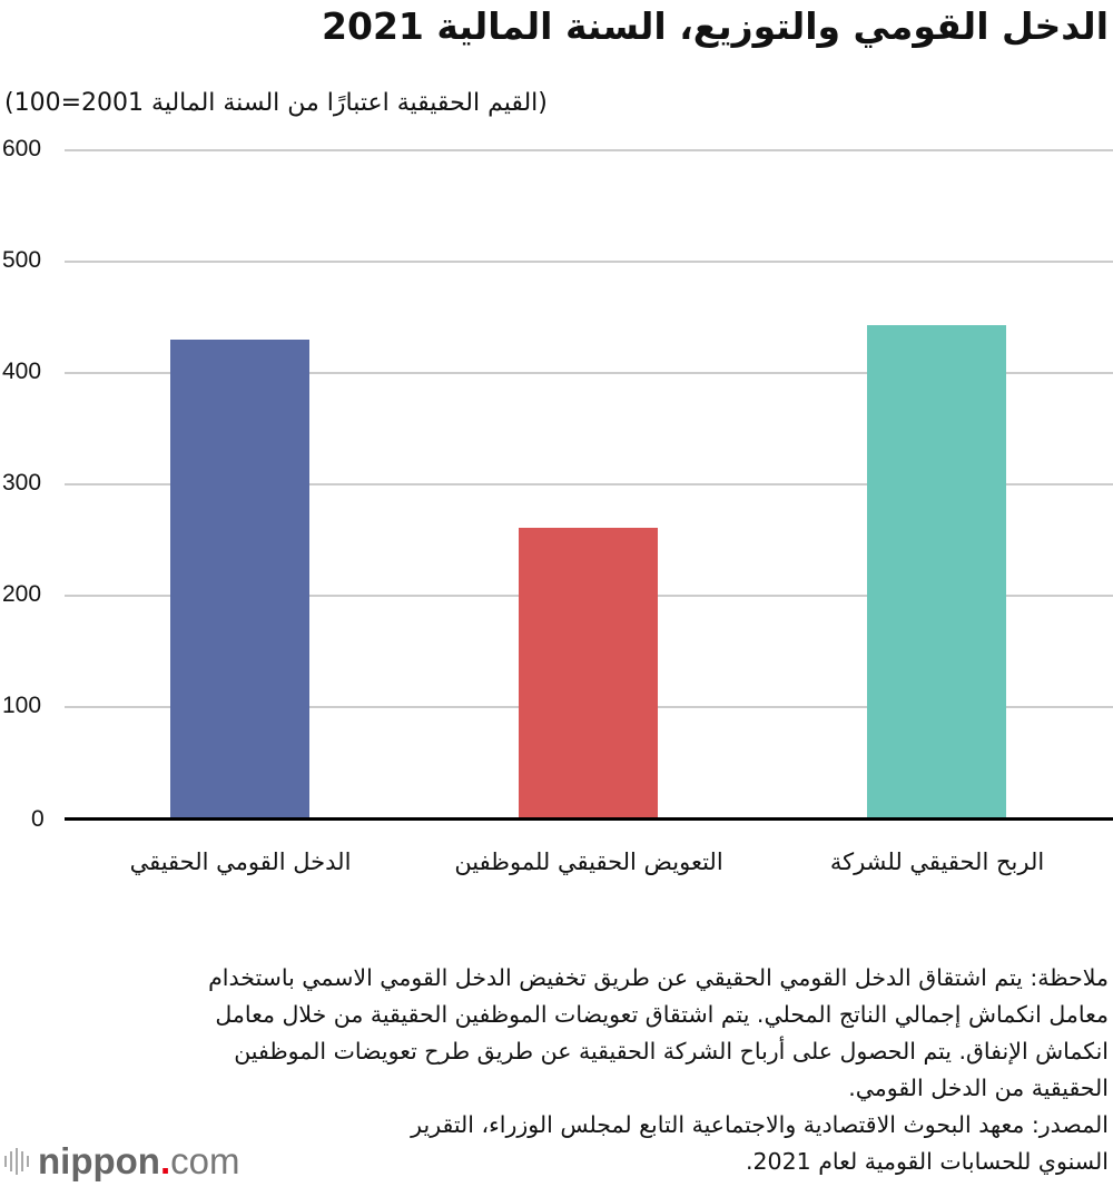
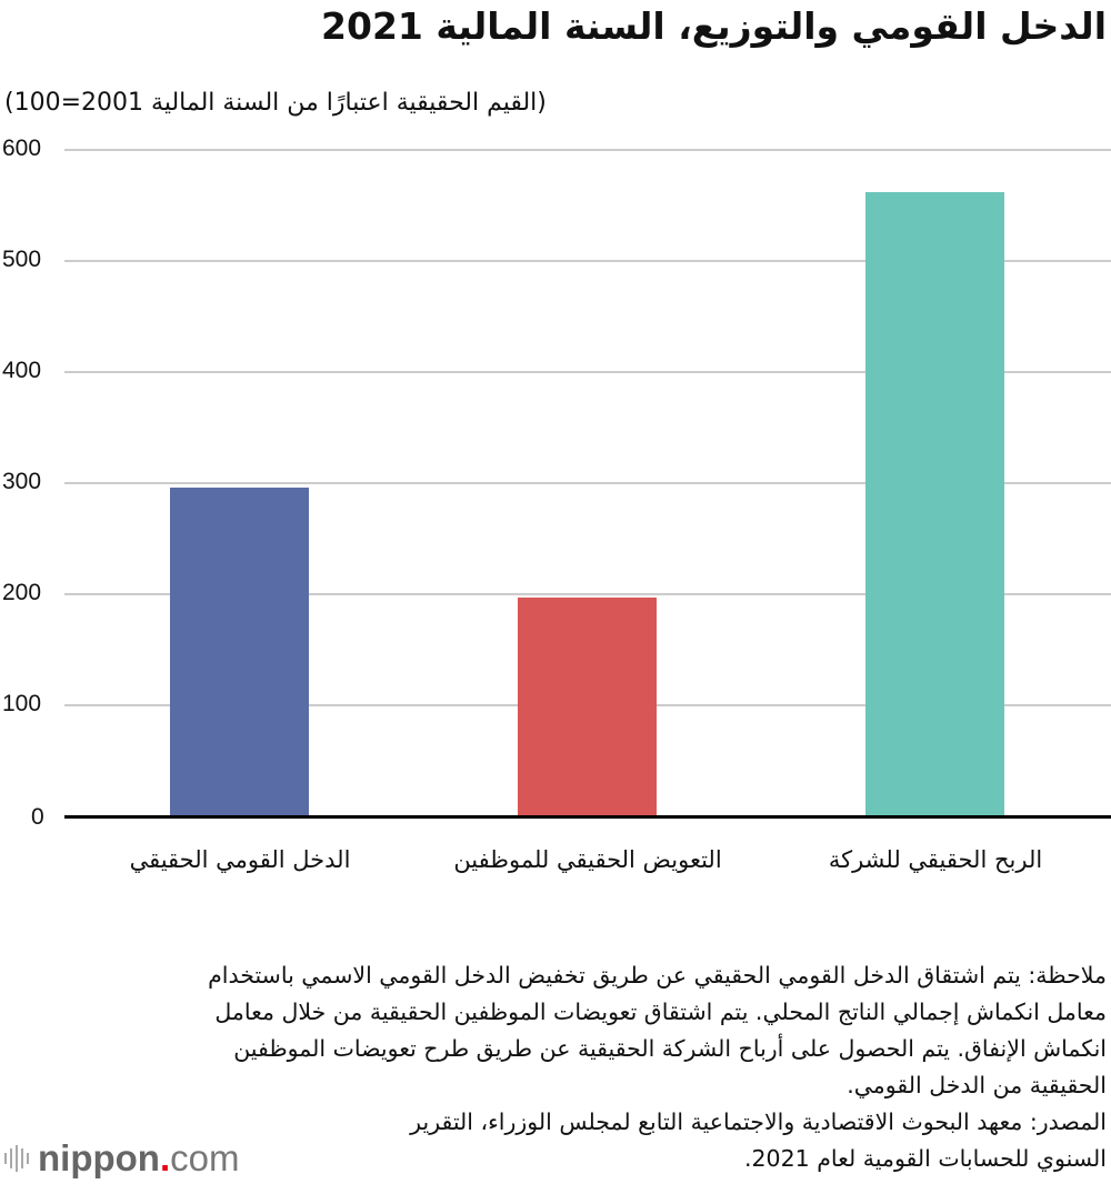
الدخل القومي الحقيقي: 430 -> 296
التعويض الحقيقي للموظفين: 261 -> 197
الربح الحقيقي للشركة: 443 -> 562
